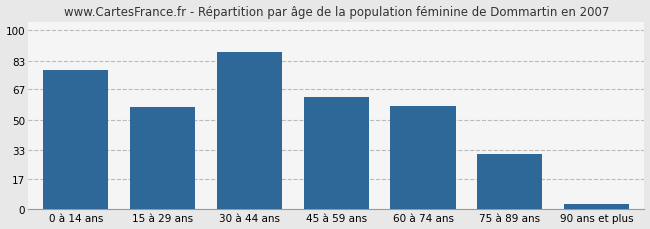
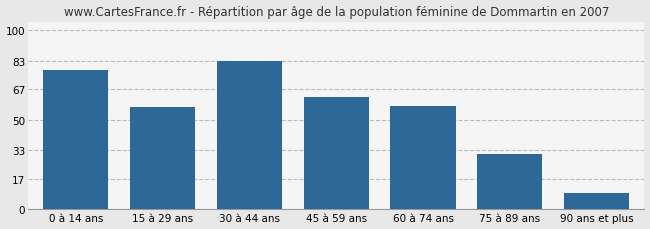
30 à 44 ans: 88 -> 83
90 ans et plus: 3 -> 9
